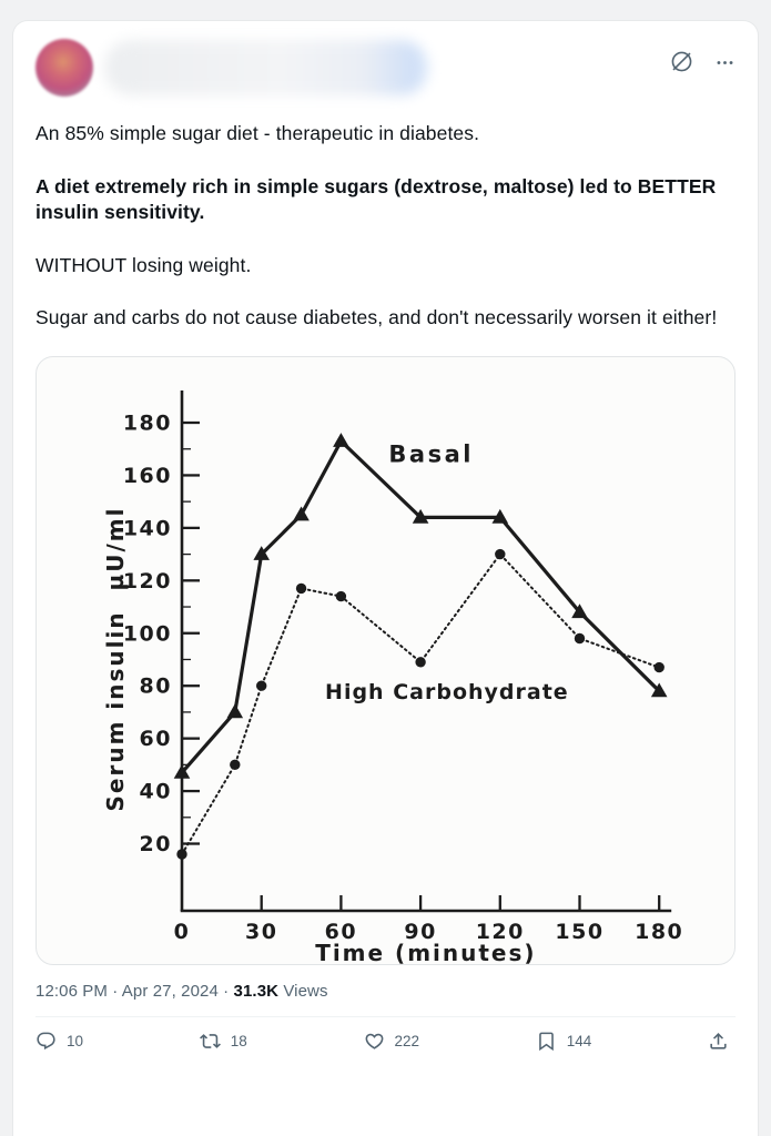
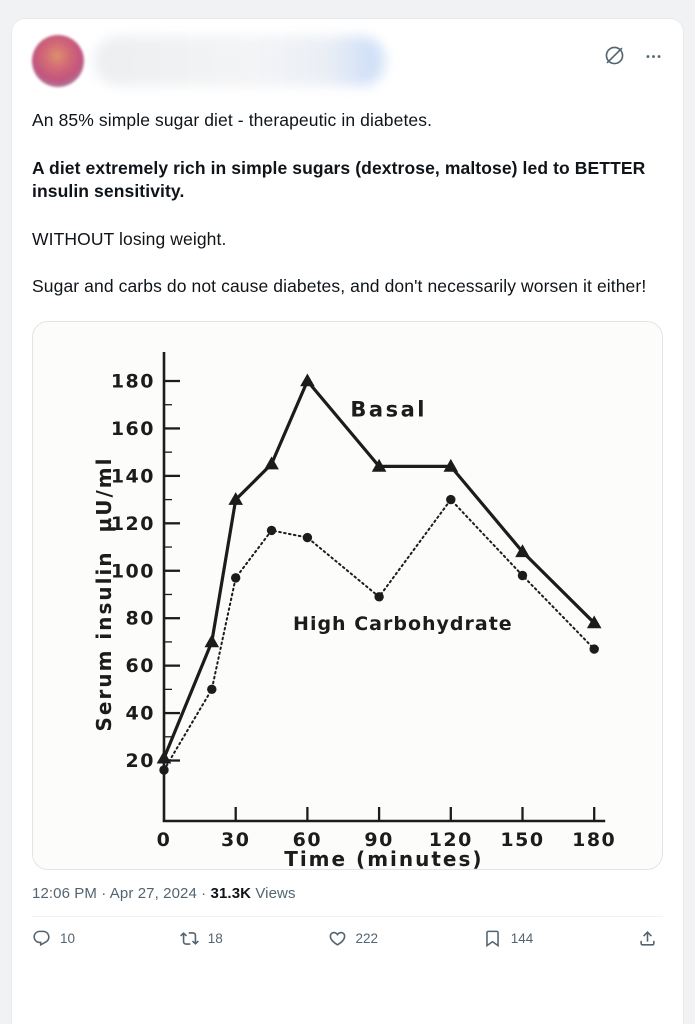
Basal/0: 47 -> 21
High Carbohydrate/30: 80 -> 97
Basal/60: 173 -> 180
High Carbohydrate/180: 87 -> 67
